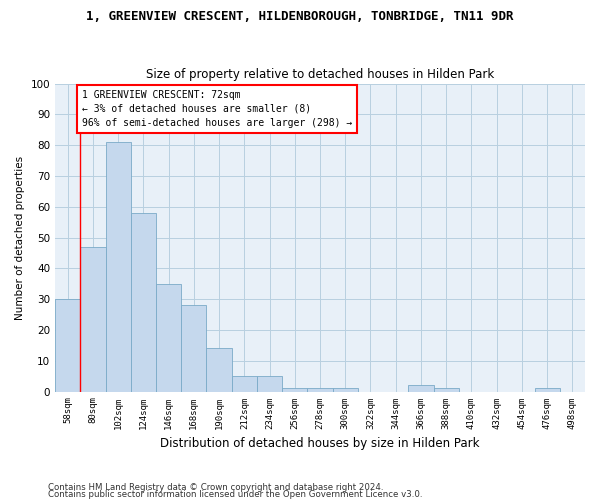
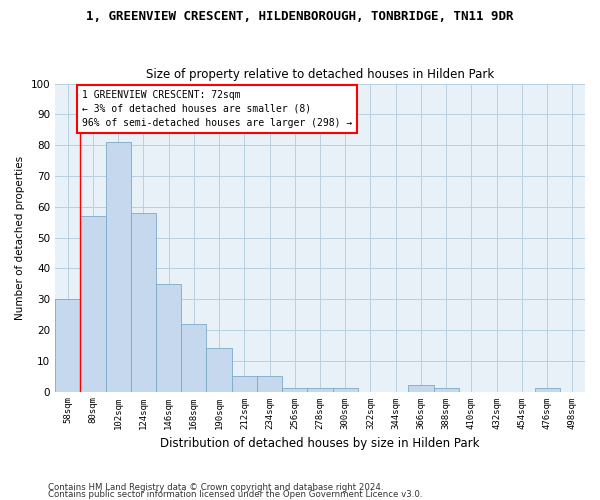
80sqm: 47 -> 57
168sqm: 28 -> 22
